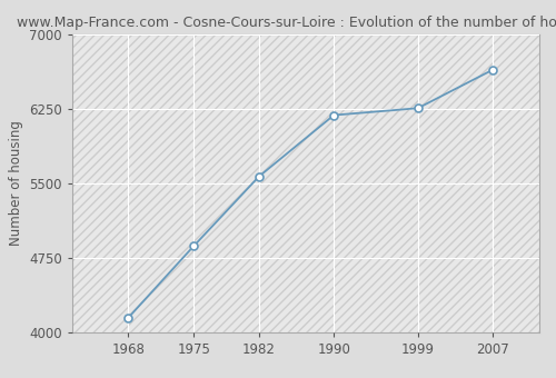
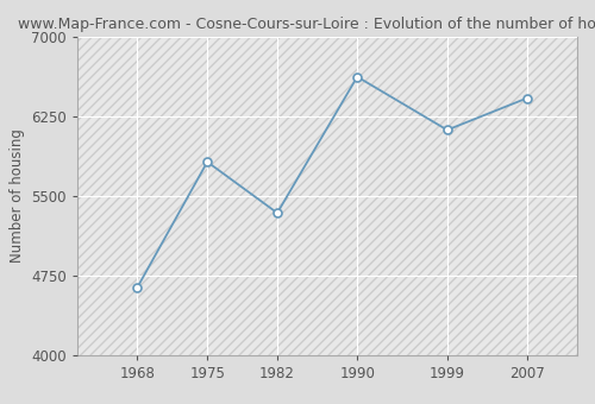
1968: 4150 -> 4640
1975: 4870 -> 5820
1982: 5570 -> 5340
1990: 6180 -> 6620
1999: 6260 -> 6120
2007: 6640 -> 6420
